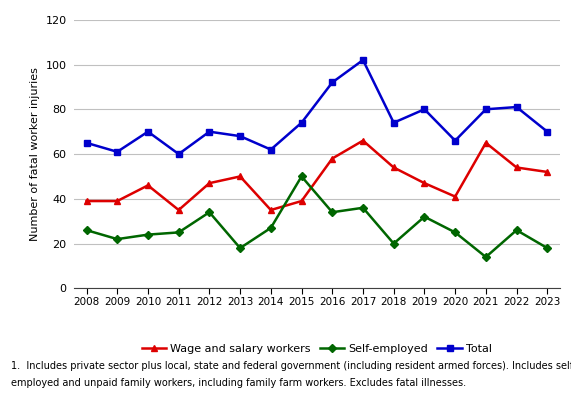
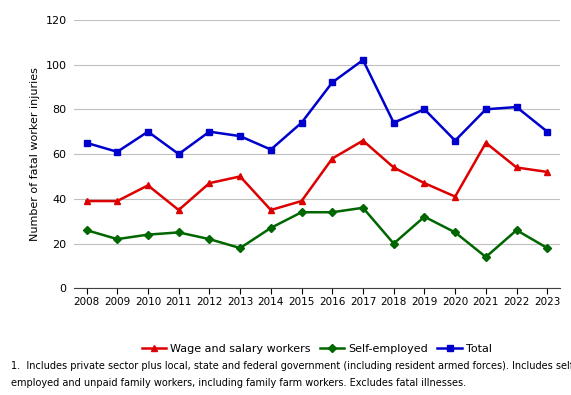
Self-employed/2012: 34 -> 22
Self-employed/2015: 50 -> 34
